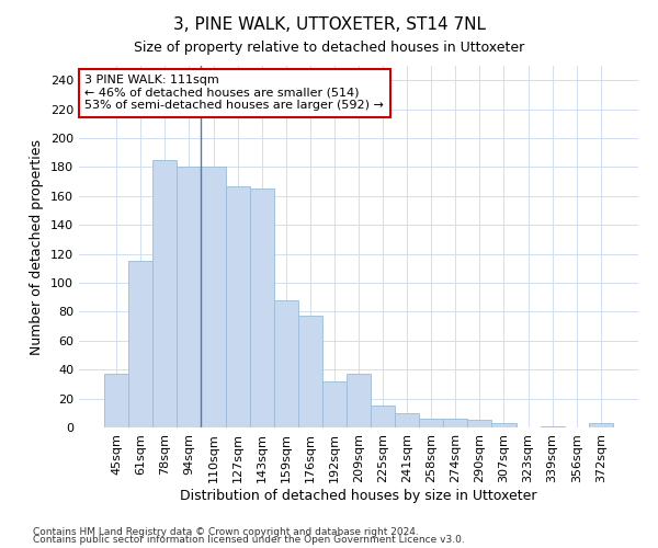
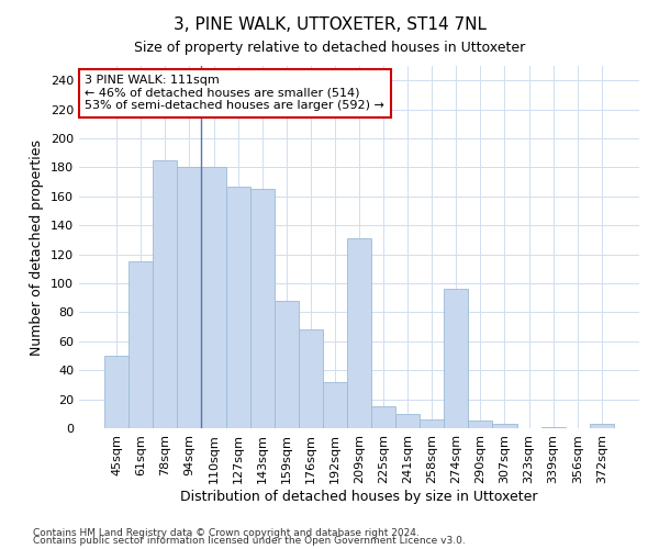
45sqm: 37 -> 50
176sqm: 77 -> 68
209sqm: 37 -> 131
274sqm: 6 -> 96
